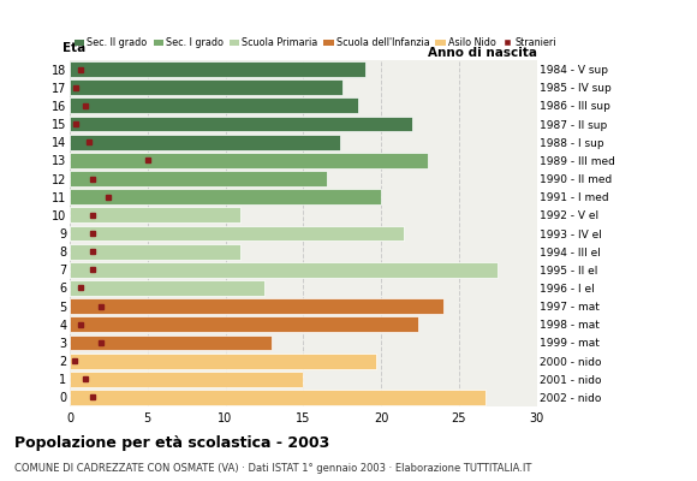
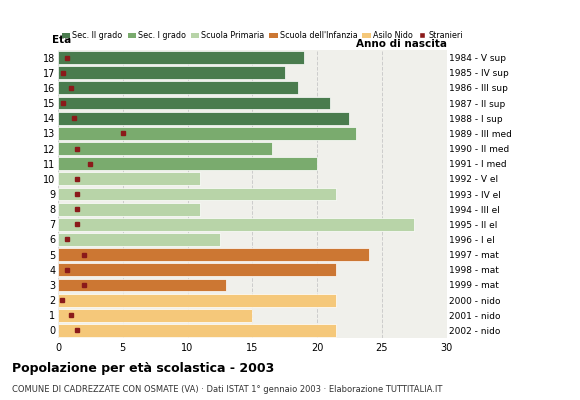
15: 22.0 -> 21.0
14: 17.4 -> 22.5
4: 22.4 -> 21.5
2: 19.7 -> 21.5
0: 26.7 -> 21.5
